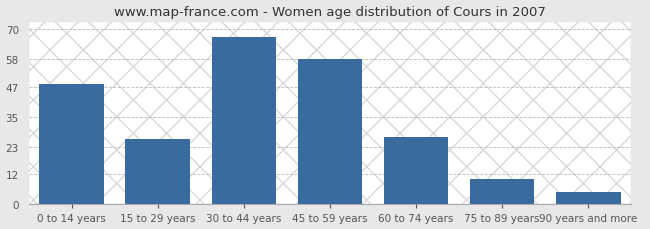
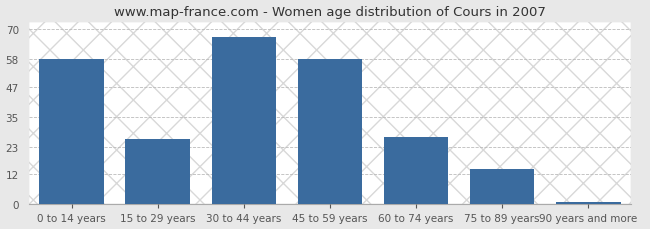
0 to 14 years: 48 -> 58
75 to 89 years: 10 -> 14
90 years and more: 5 -> 1
